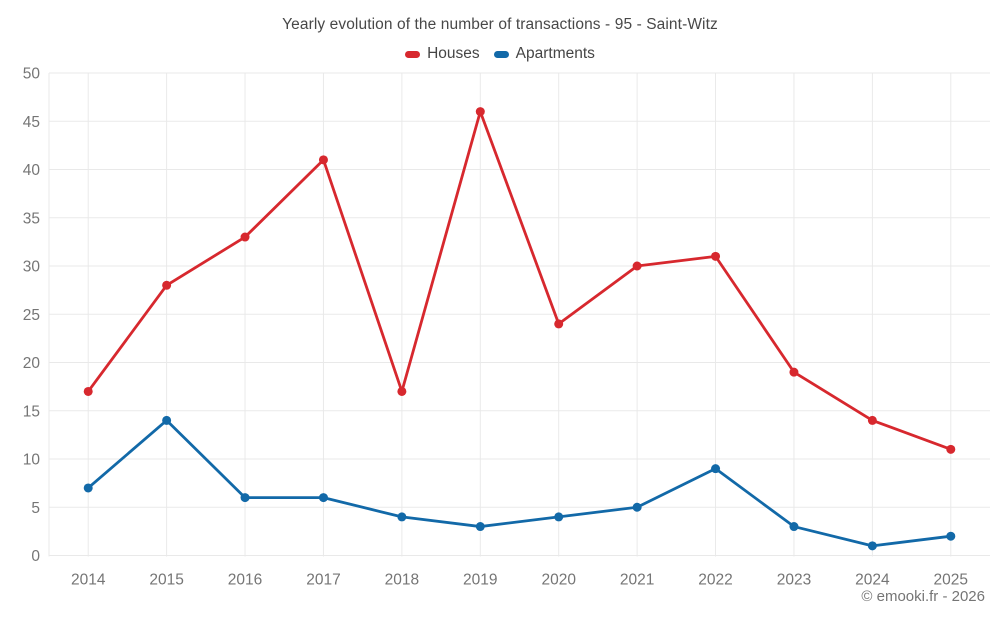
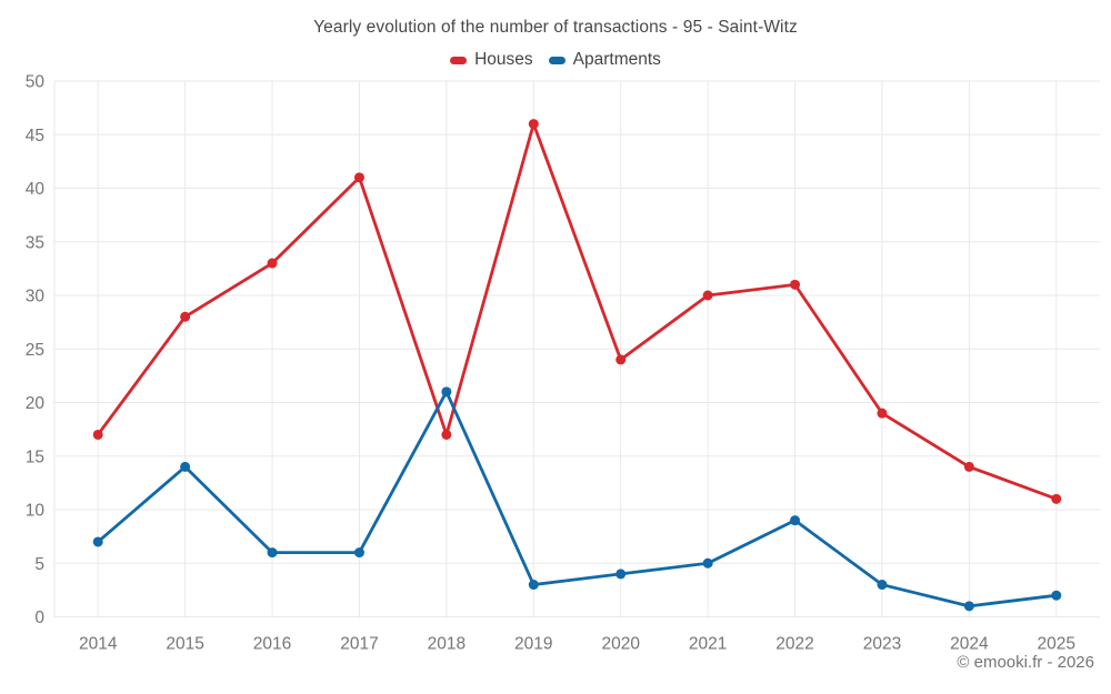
Apartments/2018: 4 -> 21
